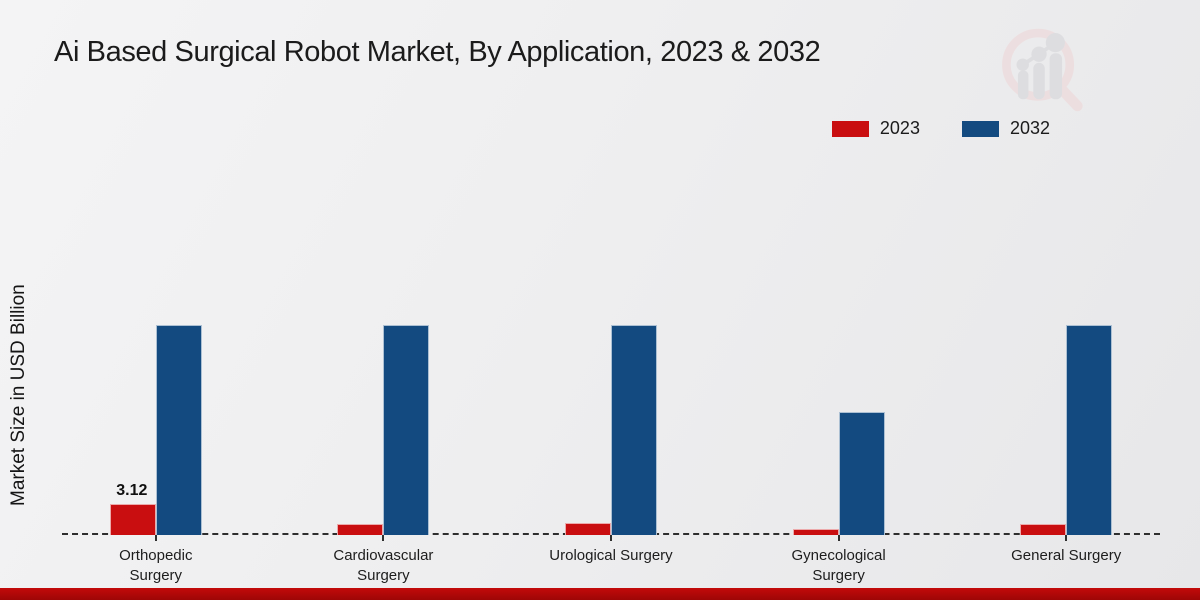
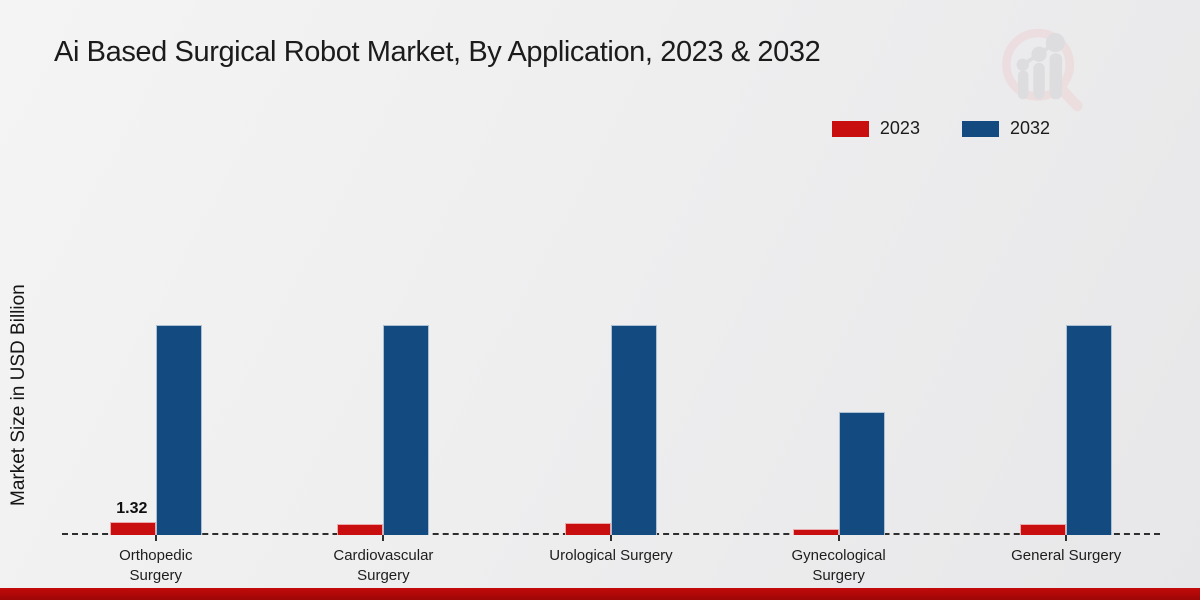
2023/Orthopedic Surgery: 3.12 -> 1.32
